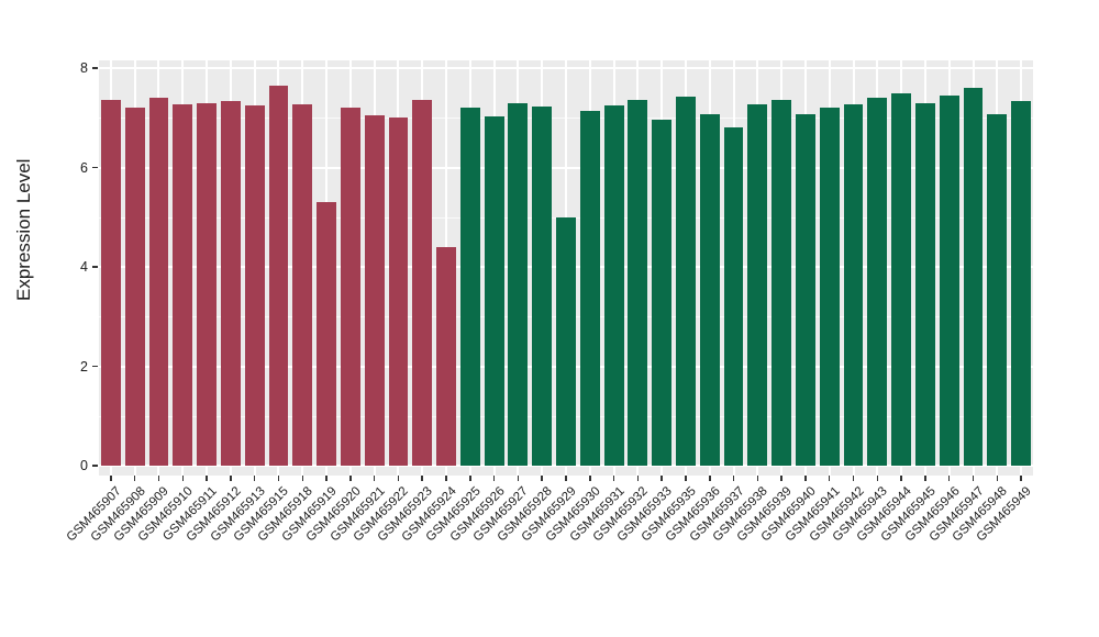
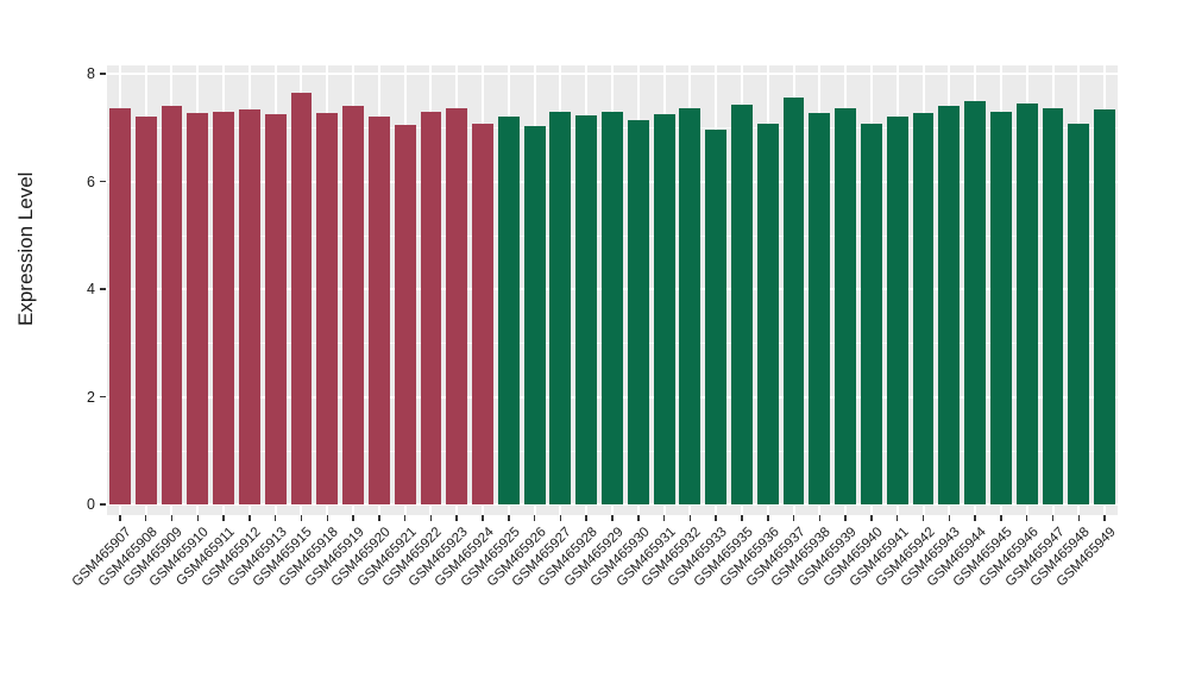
GSM465919: 5.3 -> 7.4
GSM465922: 7.0 -> 7.3
GSM465924: 4.4 -> 7.1
GSM465929: 5.0 -> 7.3
GSM465937: 6.8 -> 7.5
GSM465947: 7.6 -> 7.3
